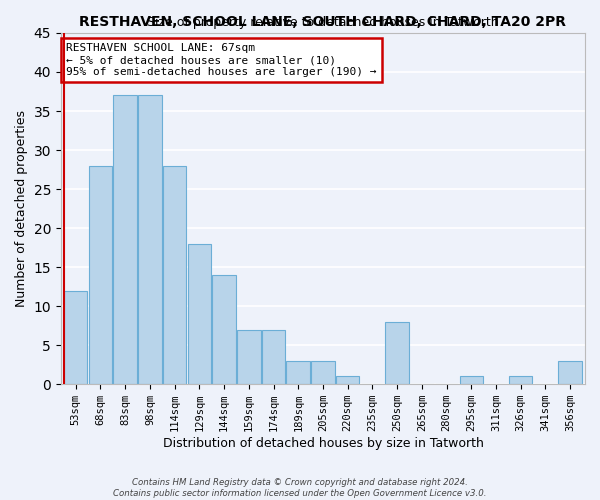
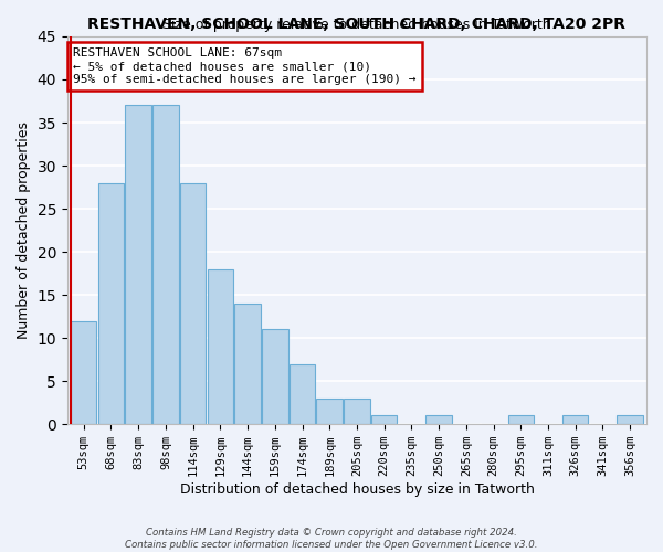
159sqm: 7 -> 11
250sqm: 8 -> 1
356sqm: 3 -> 1
